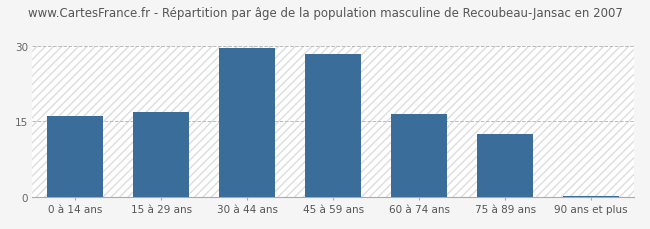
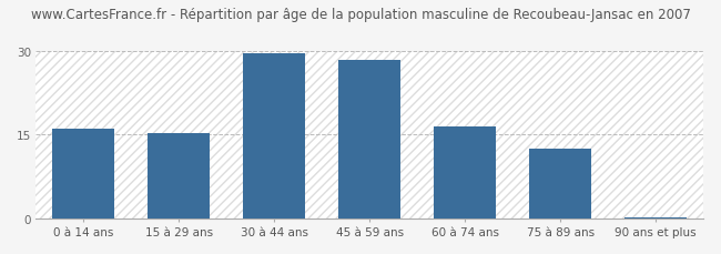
15 à 29 ans: 16.8 -> 15.3
